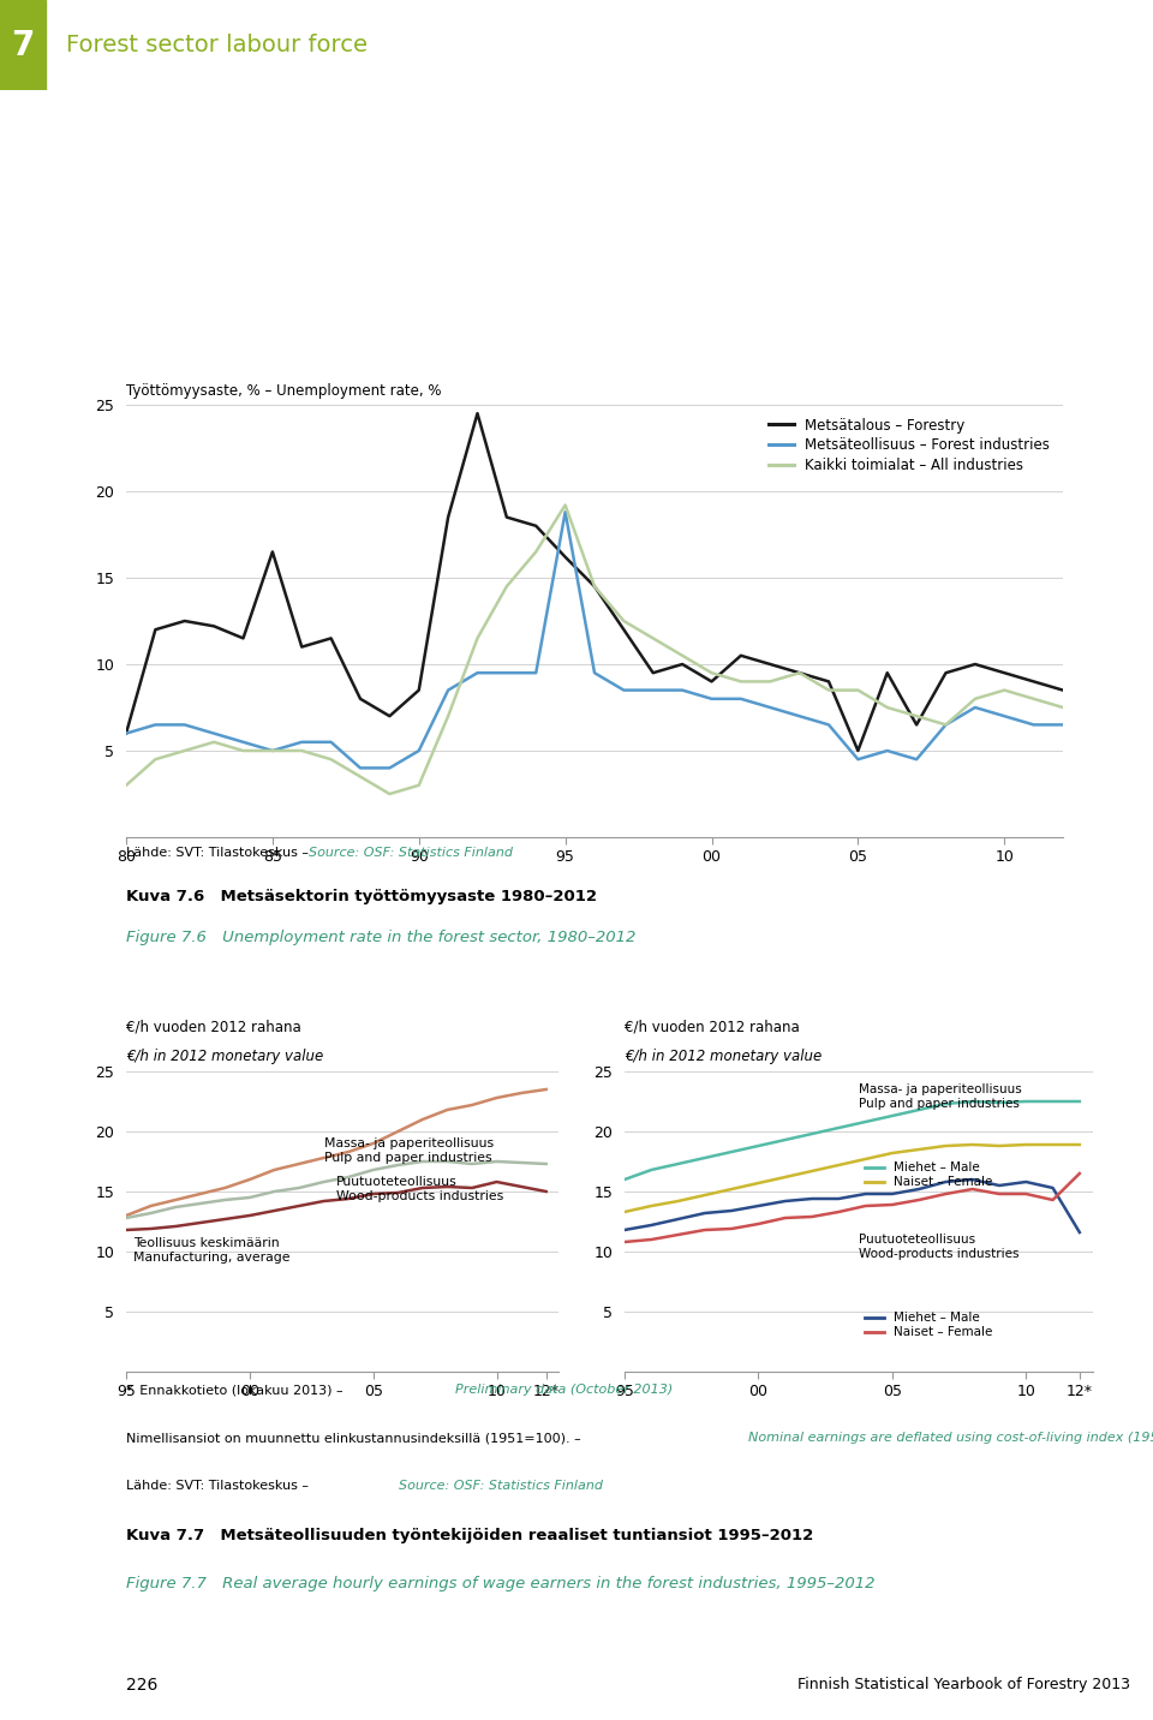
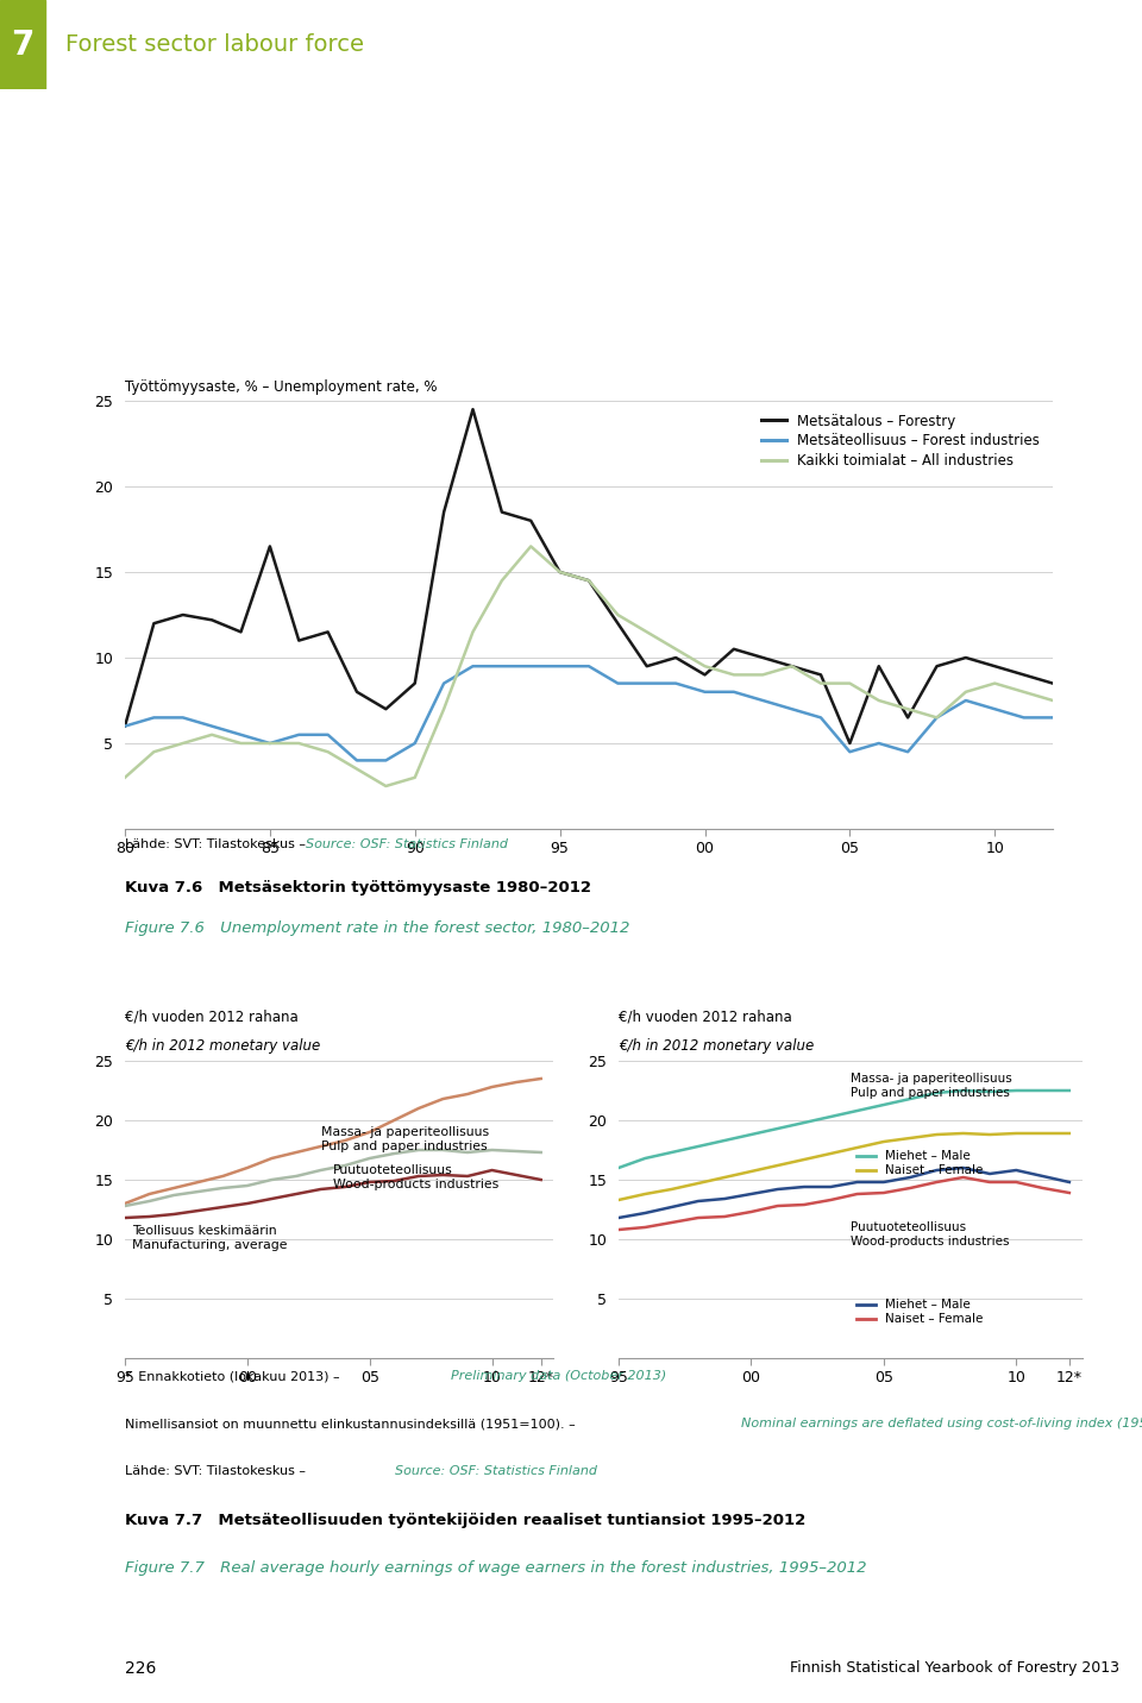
Metsätalous – Forestry/95: 16.2 -> 15.0
Metsäteollisuus – Forest industries/95: 18.8 -> 9.5
Kaikki toimialat – All industries/95: 19.2 -> 15.0
Miehet – Male/12*: 11.6 -> 14.8
Naiset – Female/12*: 16.5 -> 13.9
